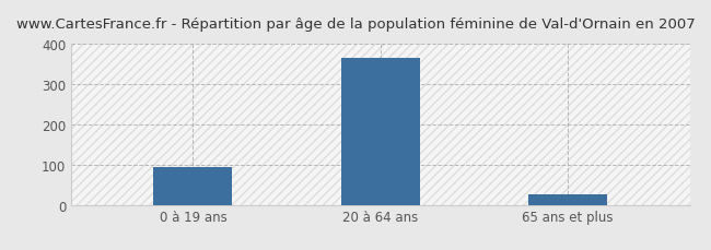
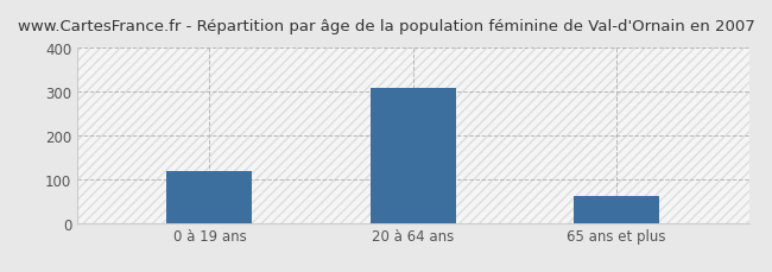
0 à 19 ans: 95 -> 119
20 à 64 ans: 365 -> 308
65 ans et plus: 25 -> 62
